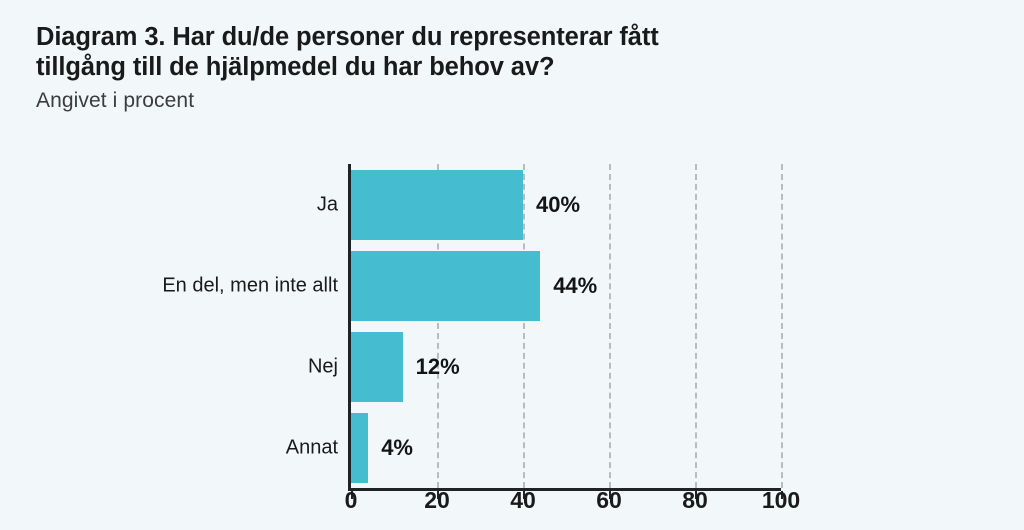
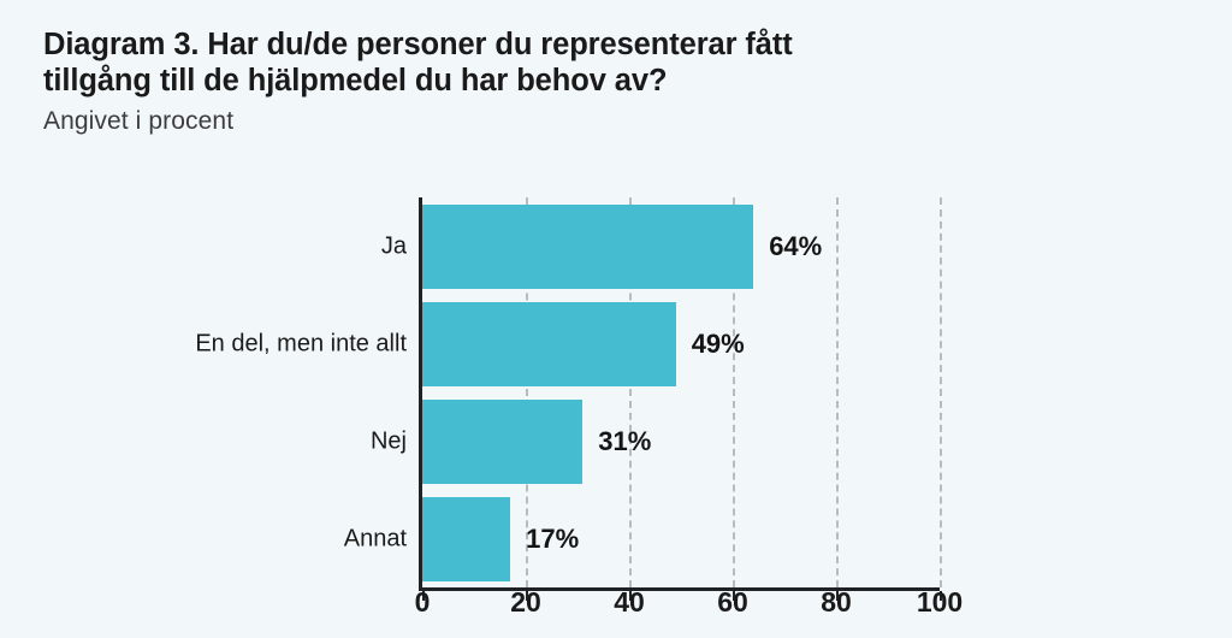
Ja: 40% -> 64%
En del, men inte allt: 44% -> 49%
Nej: 12% -> 31%
Annat: 4% -> 17%
